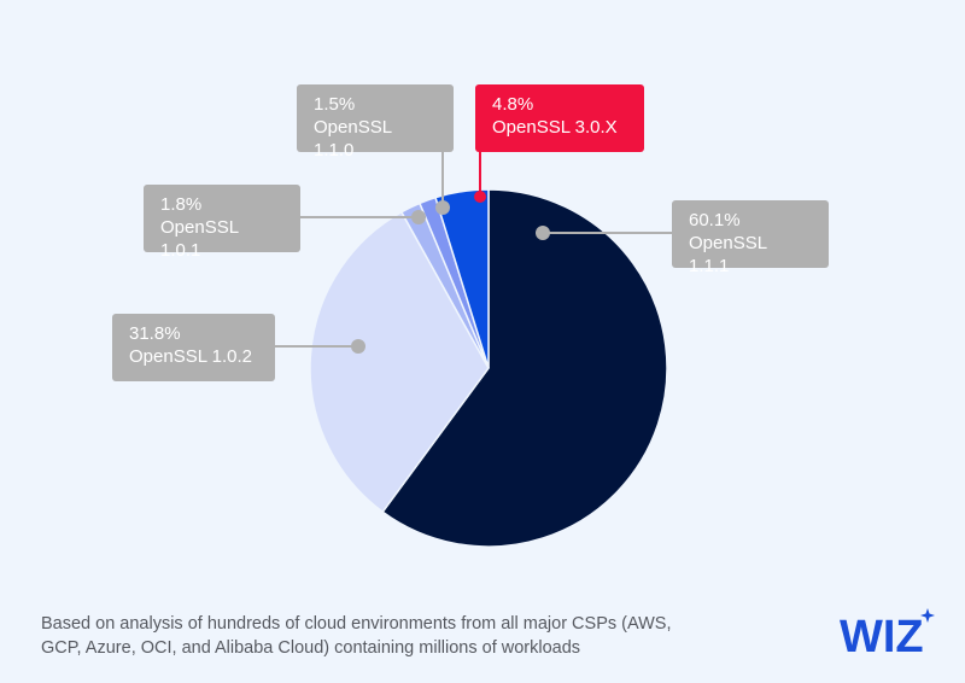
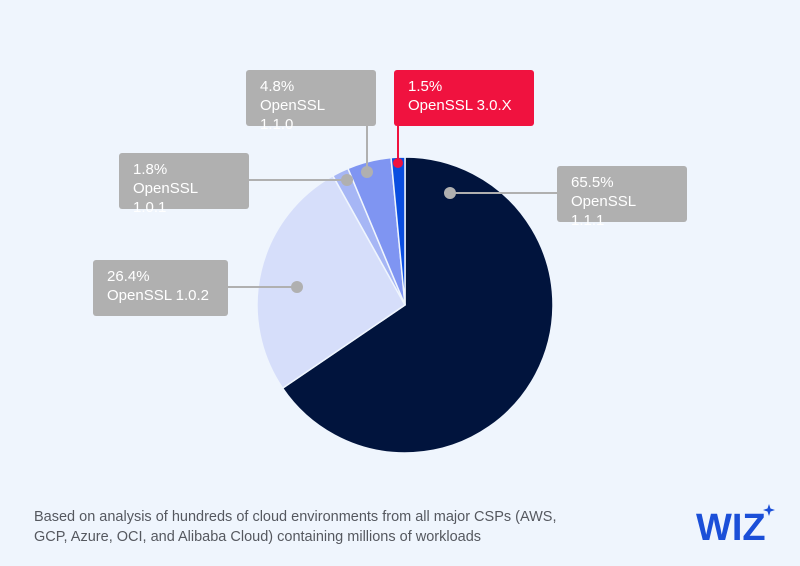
OpenSSL 1.1.1: 60.1% -> 65.5%
OpenSSL 1.0.2: 31.8% -> 26.4%
OpenSSL 1.1.0: 1.5% -> 4.8%
OpenSSL 3.0.X: 4.8% -> 1.5%
